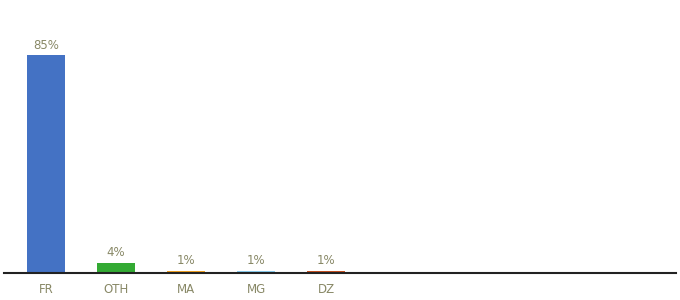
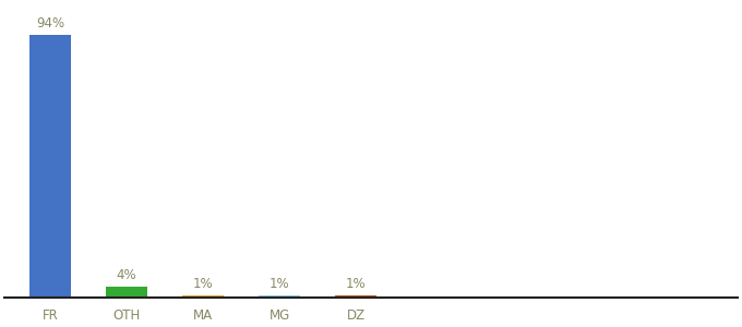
FR: 85% -> 94%
